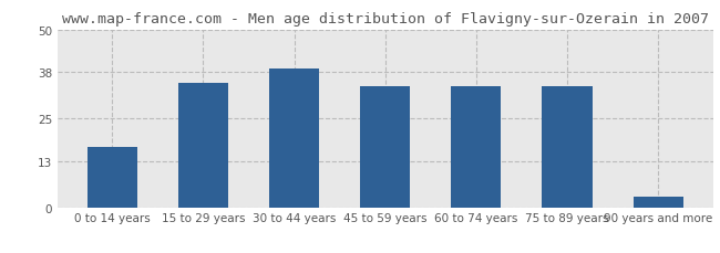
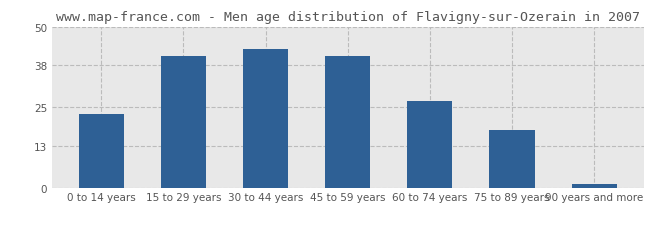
0 to 14 years: 17 -> 23
15 to 29 years: 35 -> 41
30 to 44 years: 39 -> 43
45 to 59 years: 34 -> 41
60 to 74 years: 34 -> 27
75 to 89 years: 34 -> 18
90 years and more: 3 -> 1
